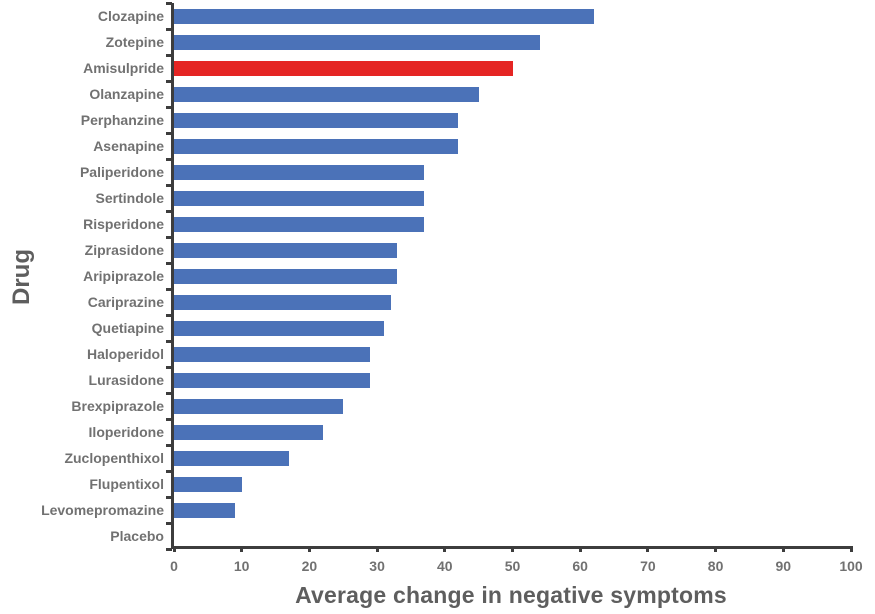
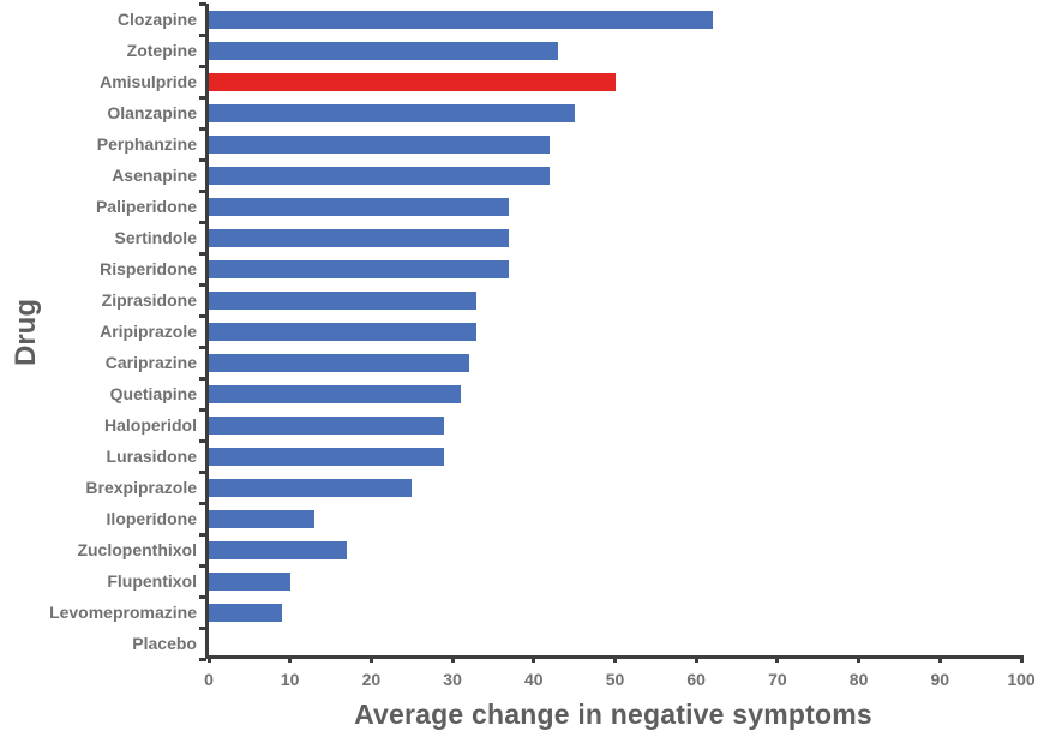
Zotepine: 54 -> 43
Iloperidone: 22 -> 13
